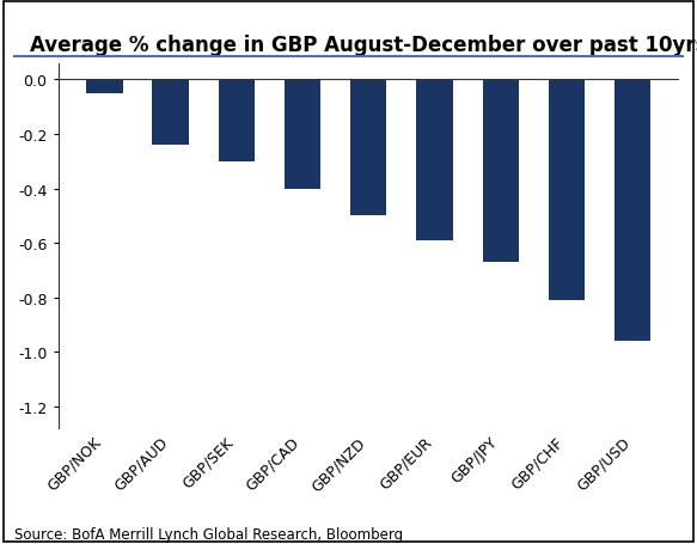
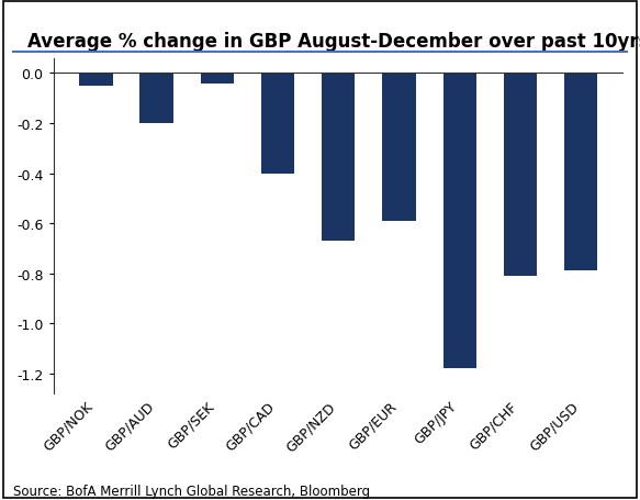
GBP/AUD: -0.24 -> -0.20
GBP/SEK: -0.30 -> -0.04
GBP/NZD: -0.50 -> -0.67
GBP/JPY: -0.67 -> -1.18
GBP/USD: -0.96 -> -0.79
